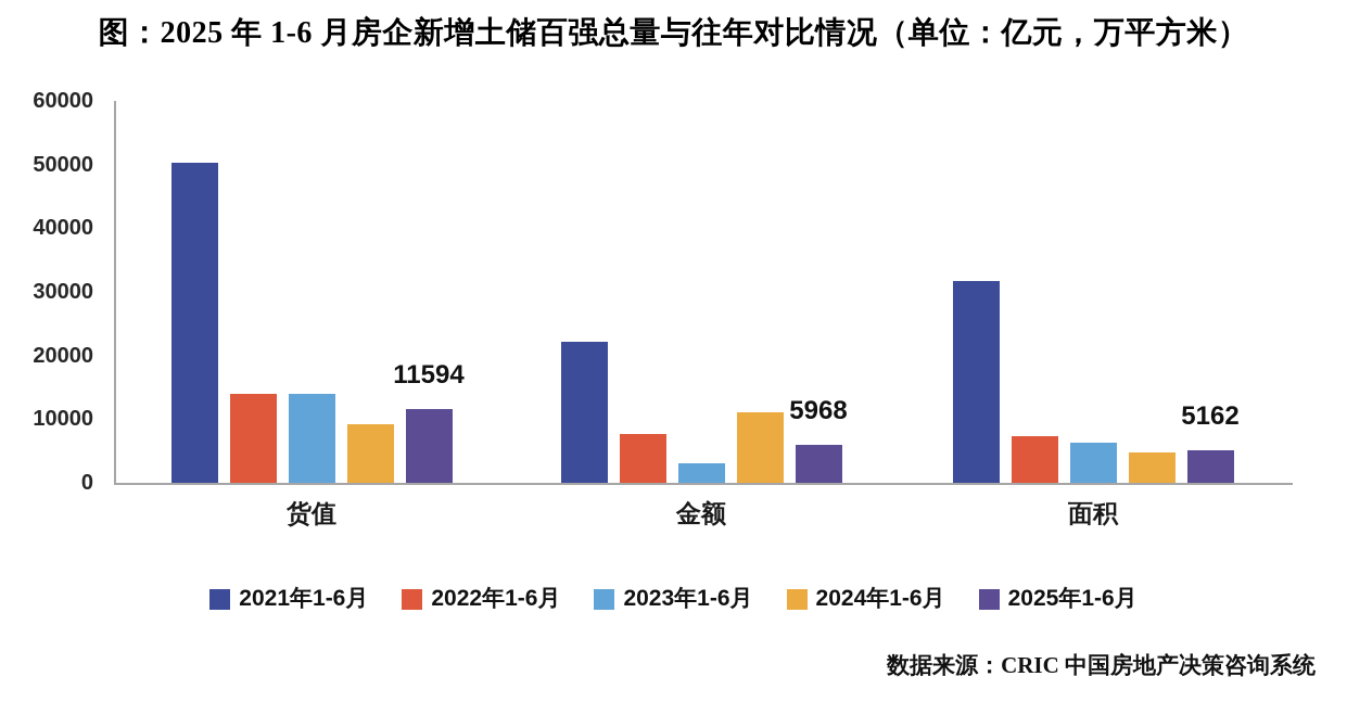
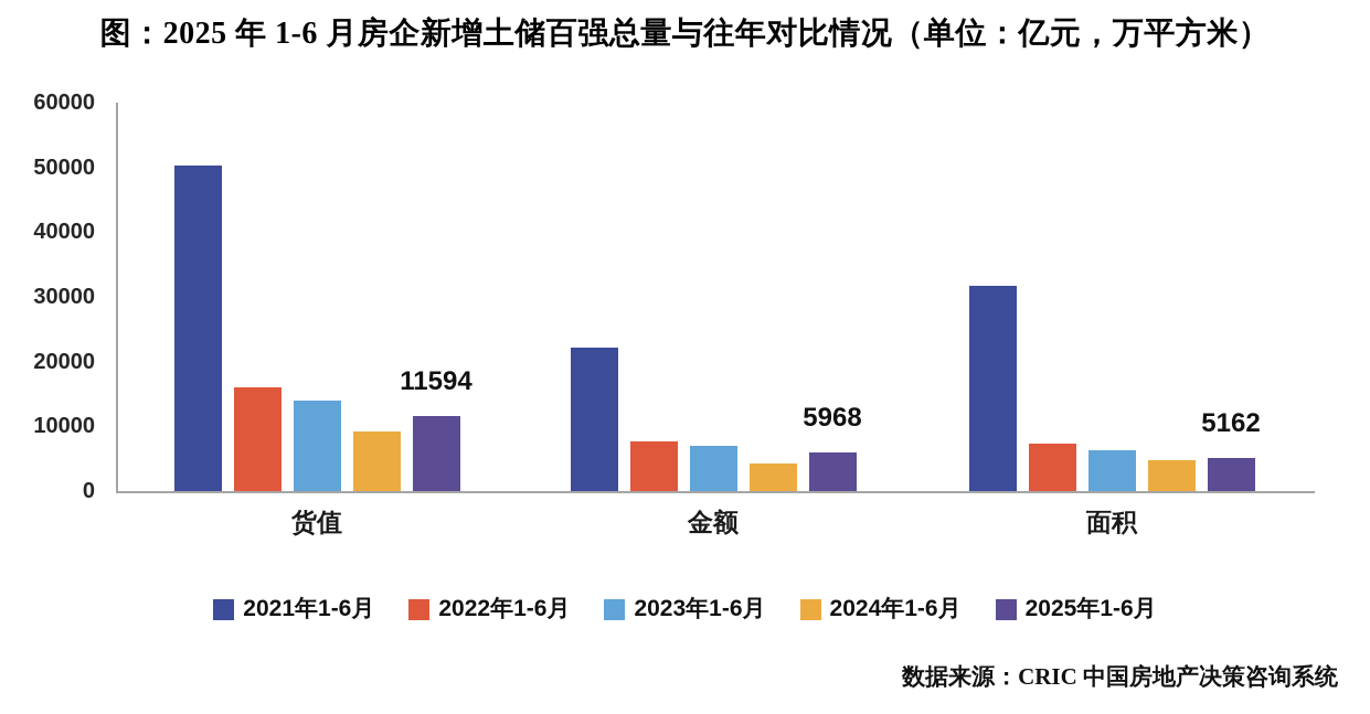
2022年1-6月/货值: 14000 -> 16000
2023年1-6月/金额: 3000 -> 7000
2024年1-6月/金额: 11000 -> 4000
